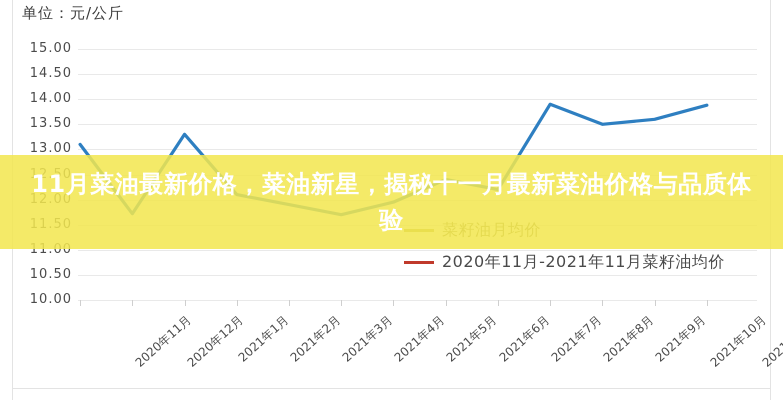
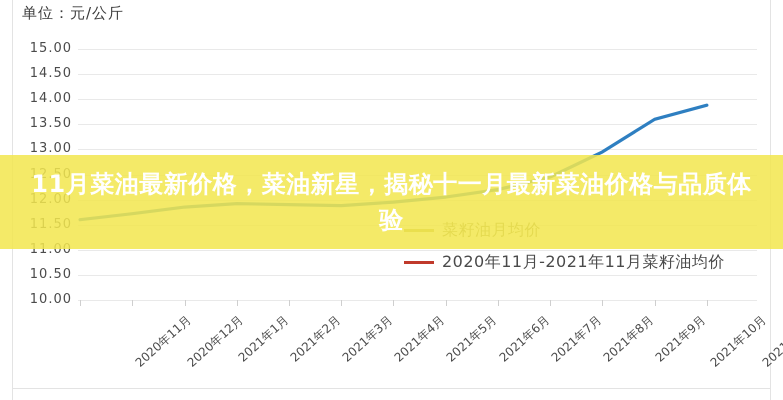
2020年11月: 13.1 -> 11.6
2021年1月: 13.3 -> 11.8
2021年2月: 12.1 -> 11.9
2021年4月: 11.7 -> 11.9
2021年6月: 12.4 -> 12.1
2021年8月: 13.9 -> 12.4
2021年9月: 13.5 -> 12.9
